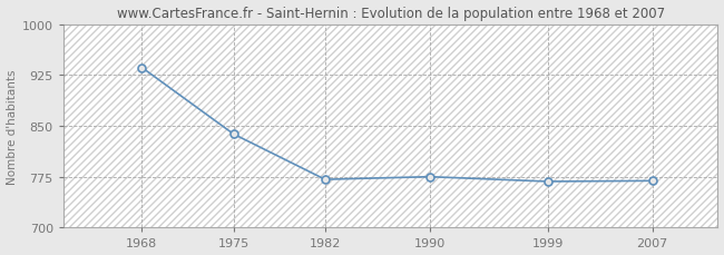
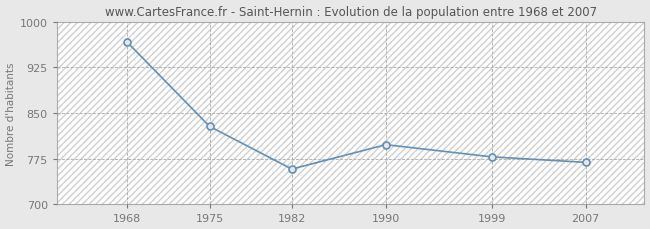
1968: 936 -> 966
1975: 838 -> 828
1982: 771 -> 758
1990: 775 -> 798
1999: 768 -> 778
